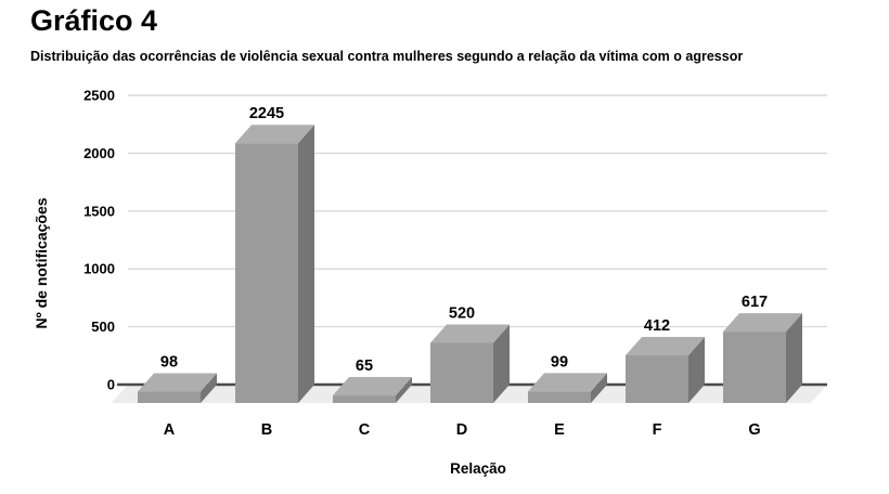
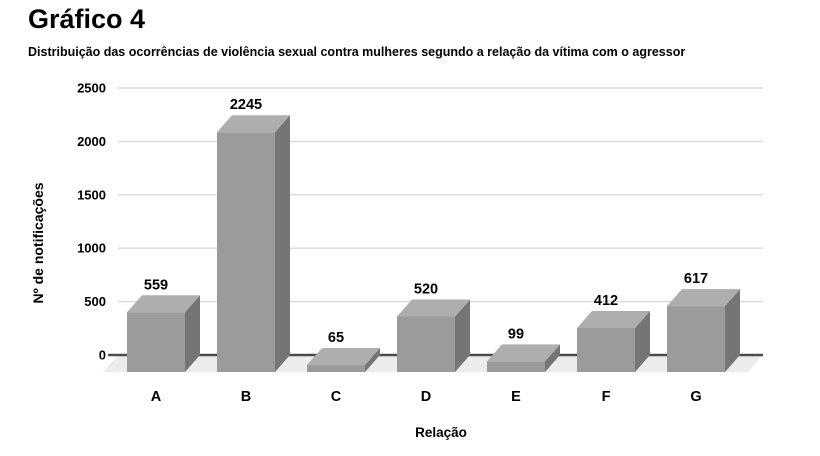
A: 98 -> 559
